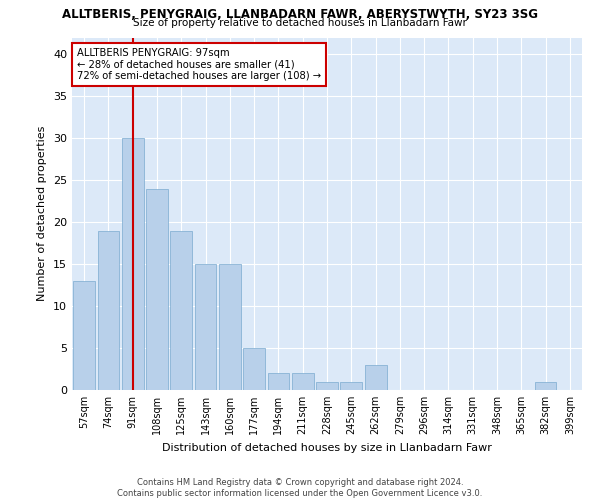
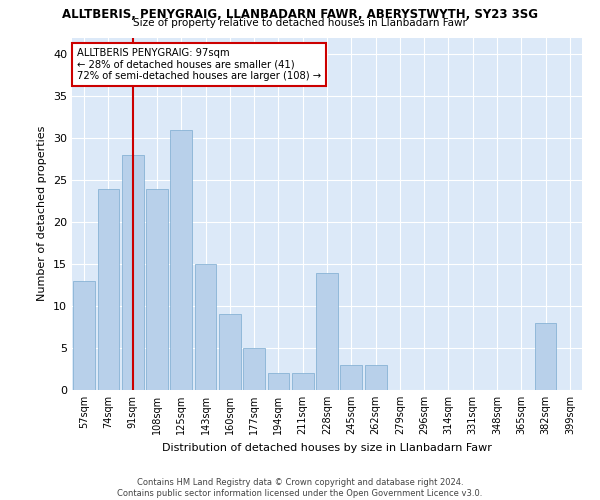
74sqm: 19 -> 24
91sqm: 30 -> 28
125sqm: 19 -> 31
160sqm: 15 -> 9
228sqm: 1 -> 14
245sqm: 1 -> 3
382sqm: 1 -> 8
